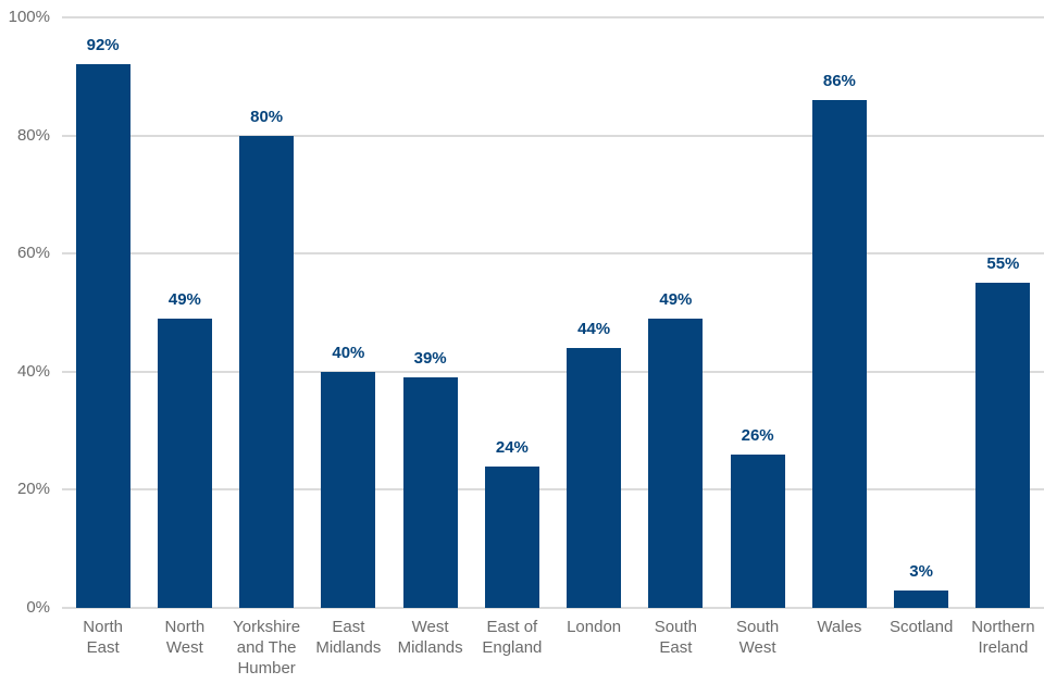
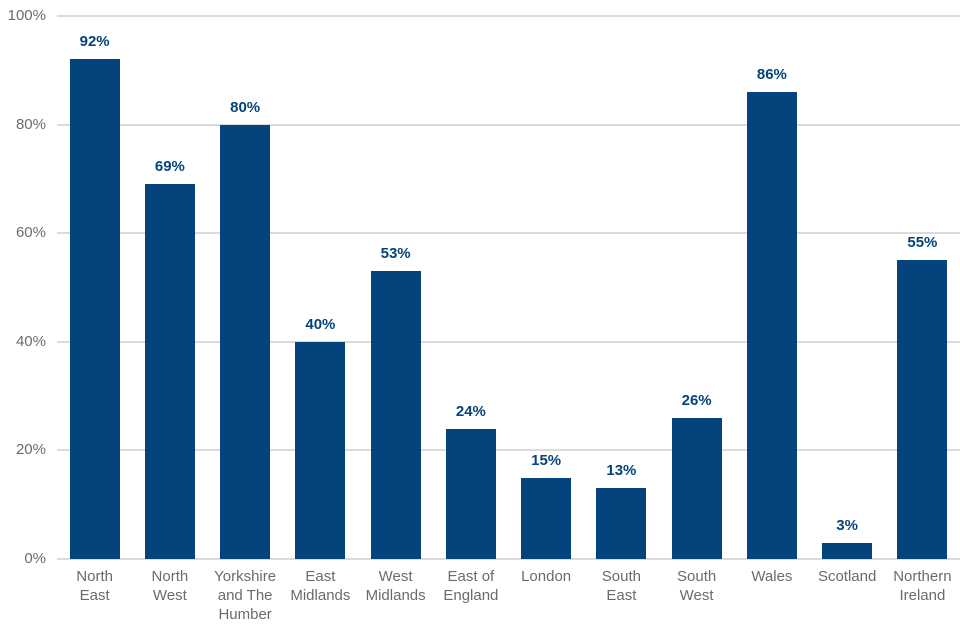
North West: 49% -> 69%
West Midlands: 39% -> 53%
London: 44% -> 15%
South East: 49% -> 13%
